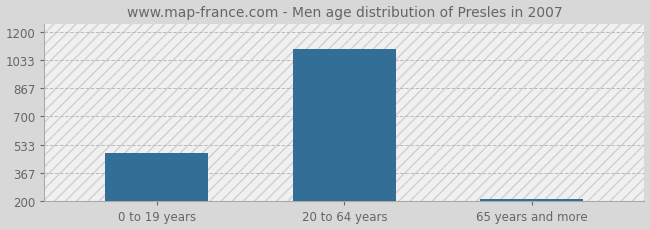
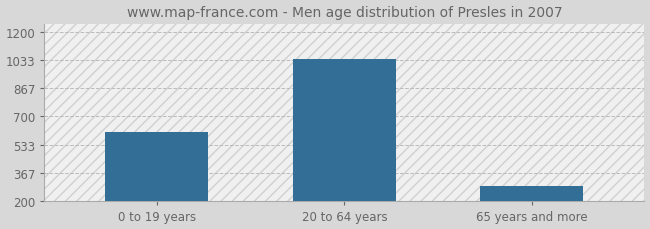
0 to 19 years: 490 -> 610
20 to 64 years: 1100 -> 1040
65 years and more: 220 -> 290
